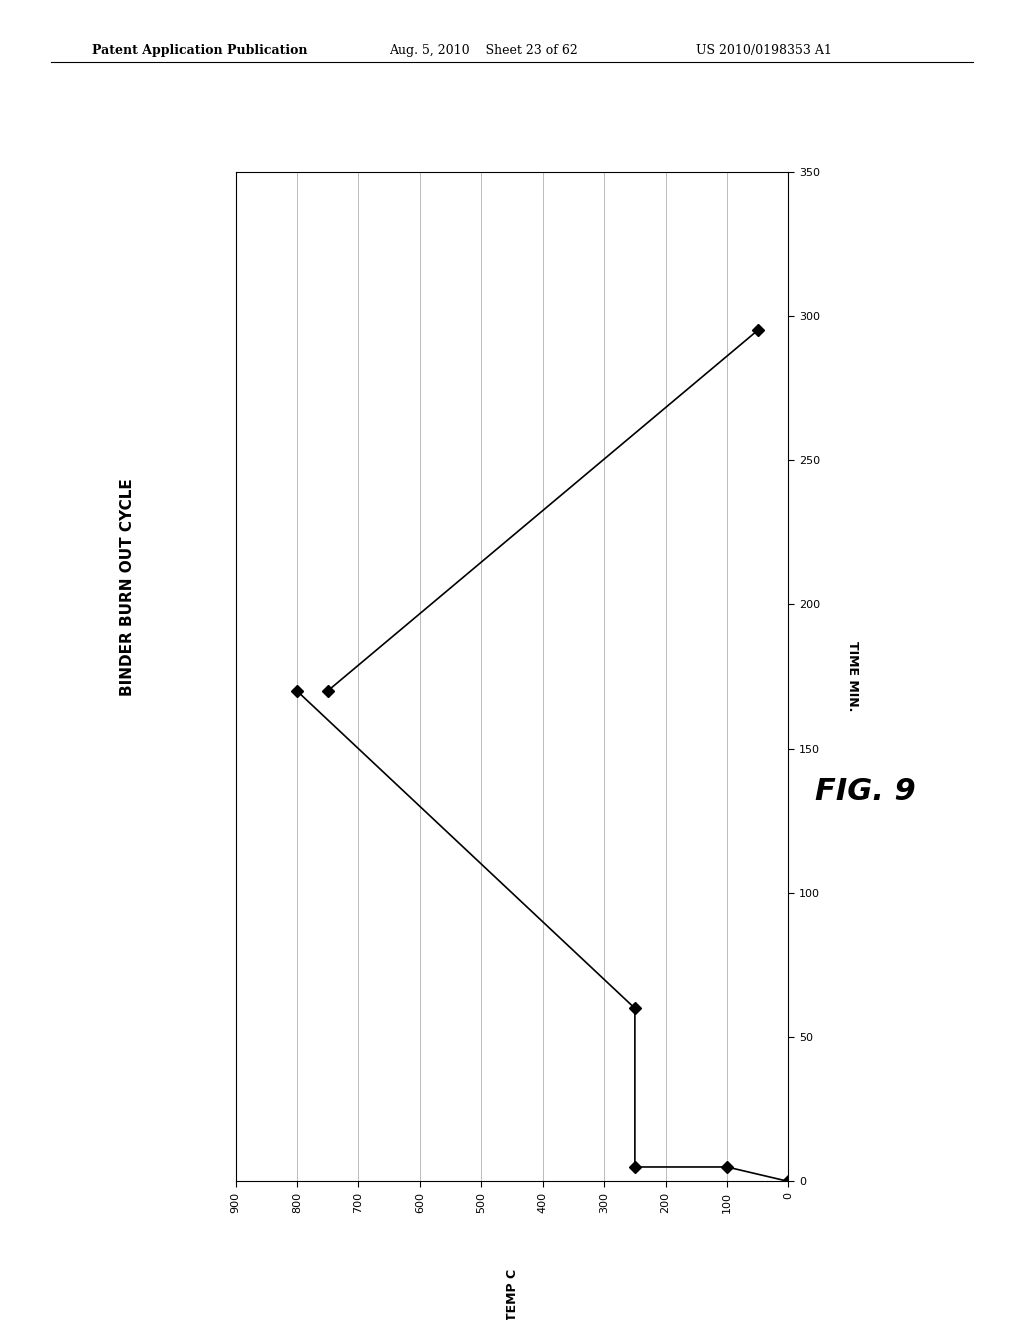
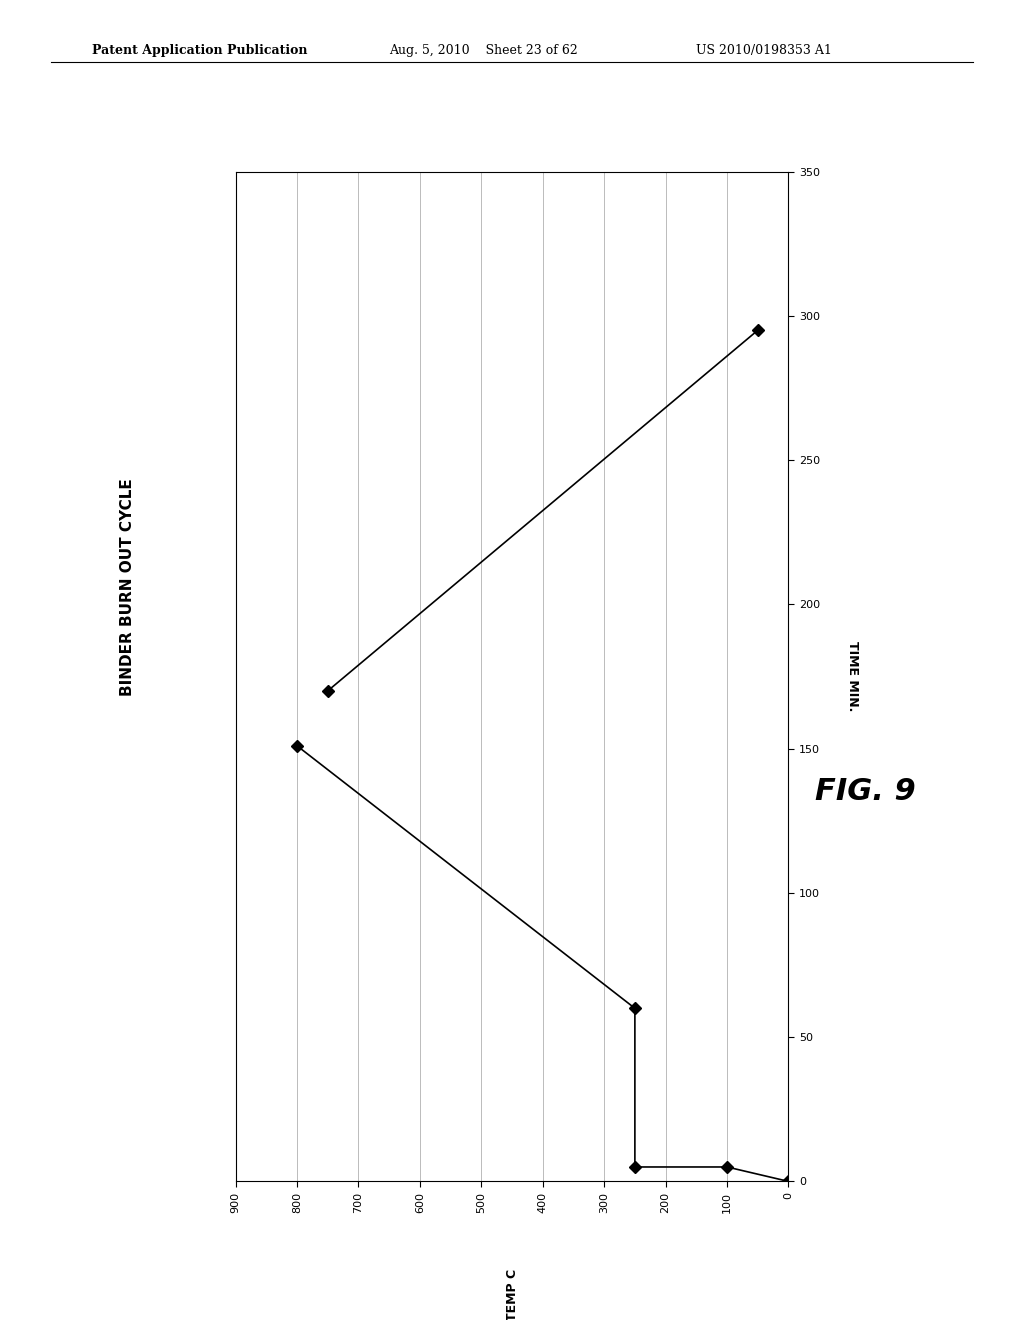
800: 170 -> 151
